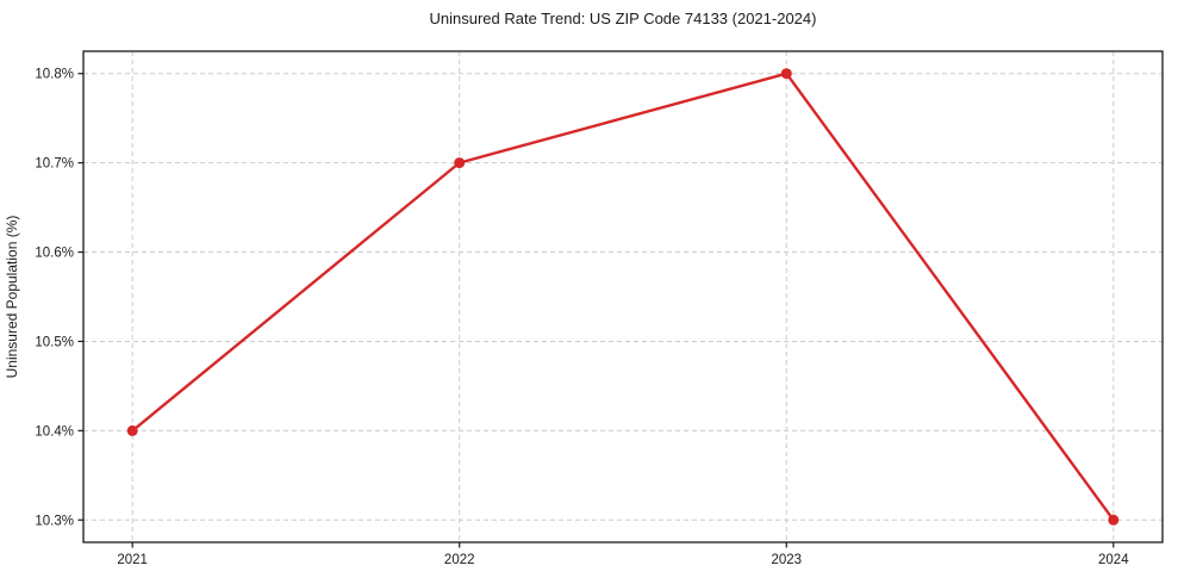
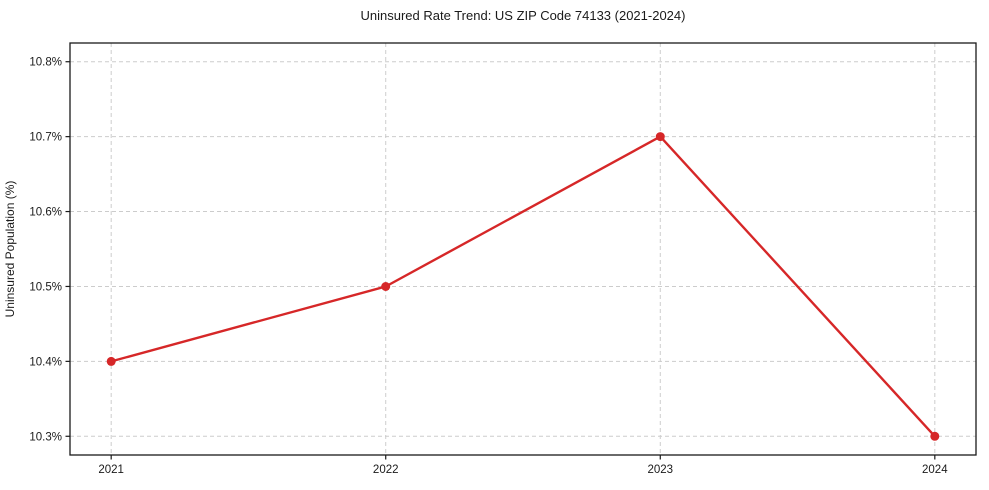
2022: 10.7% -> 10.5%
2023: 10.8% -> 10.7%
